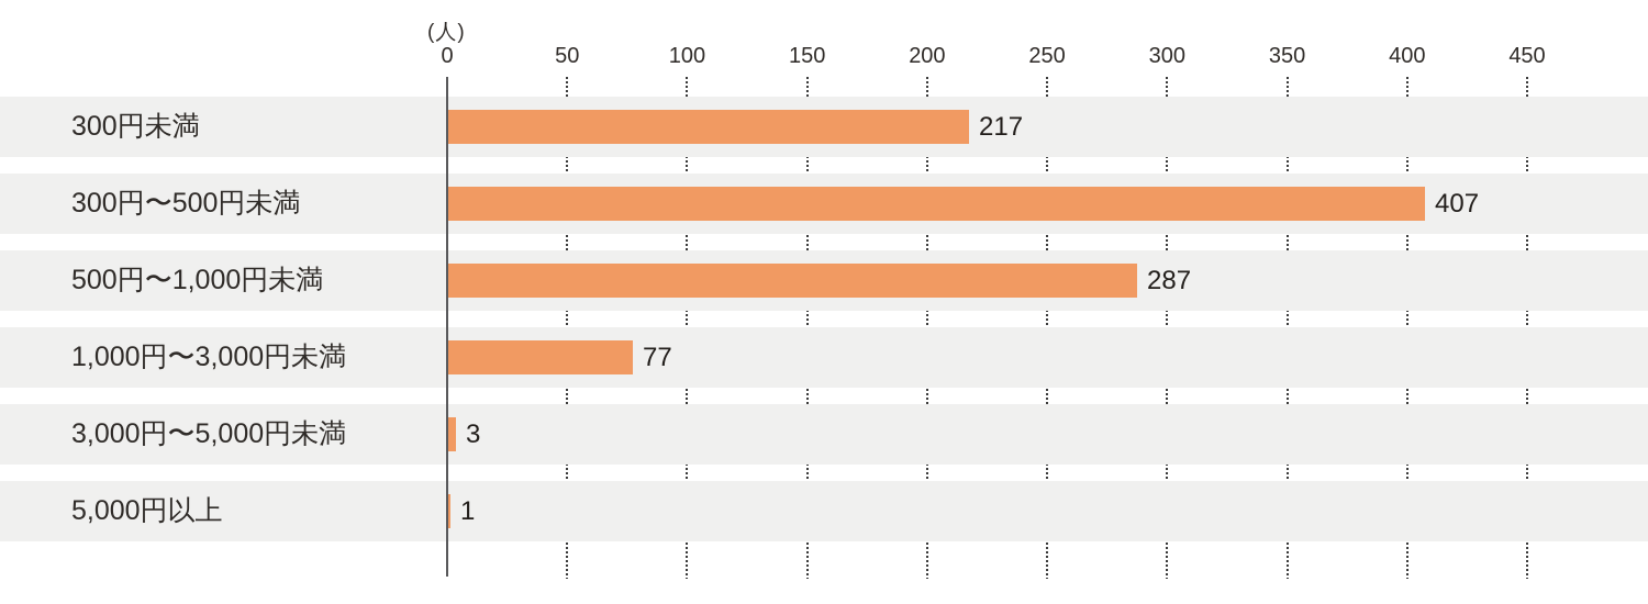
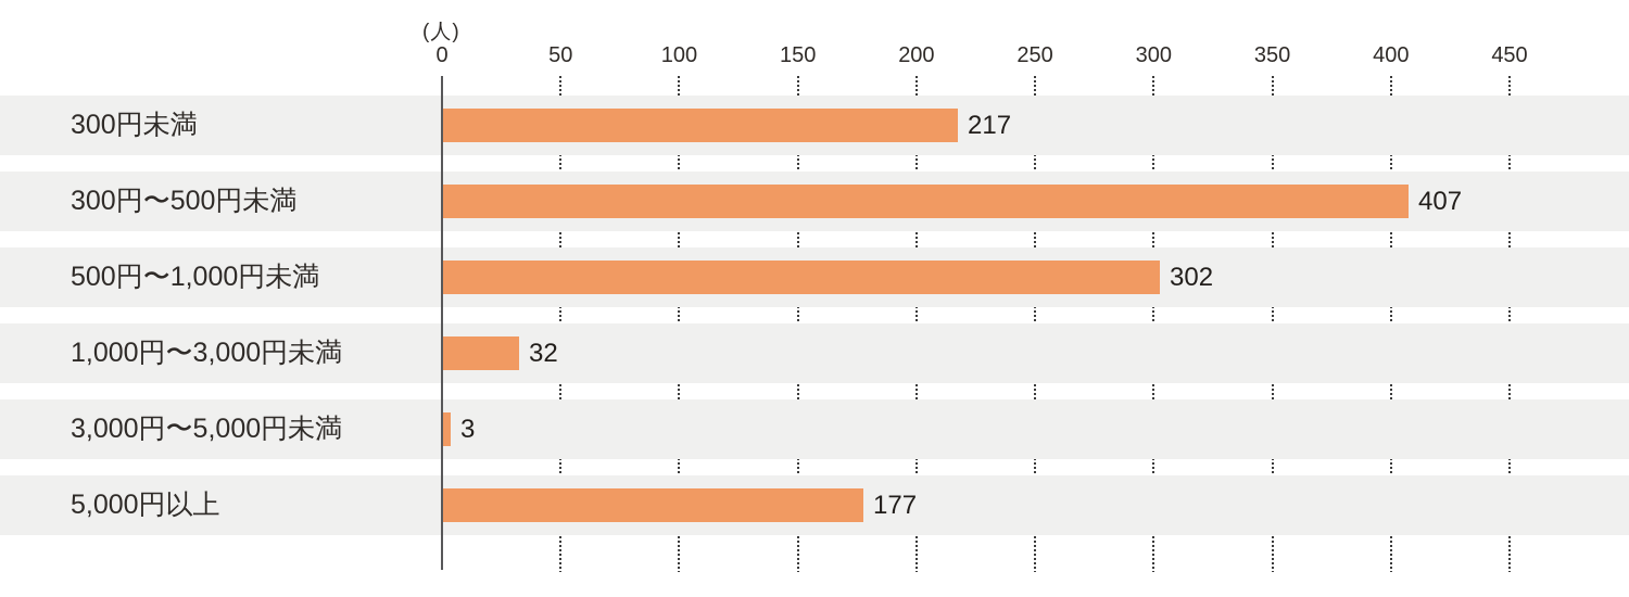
500円〜1,000円未満: 287 -> 302
1,000円〜3,000円未満: 77 -> 32
5,000円以上: 1 -> 177
